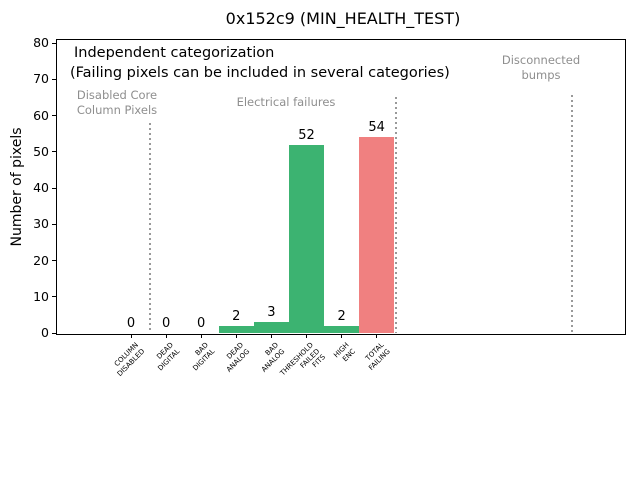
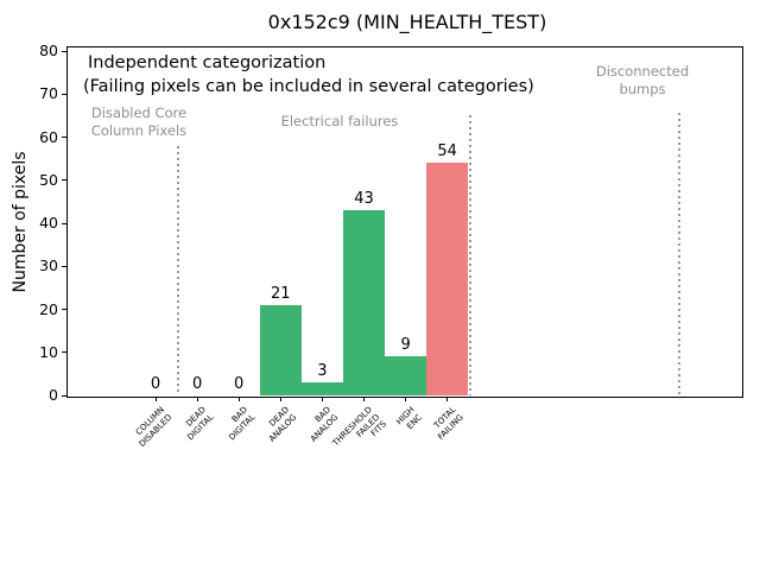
DEAD ANALOG: 2 -> 21
THRESHOLD FAILED FITS: 52 -> 43
HIGH ENC: 2 -> 9
